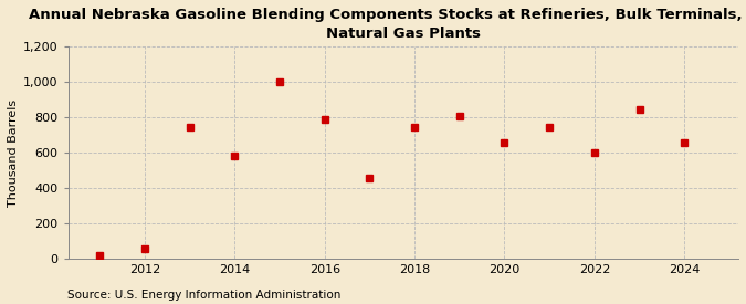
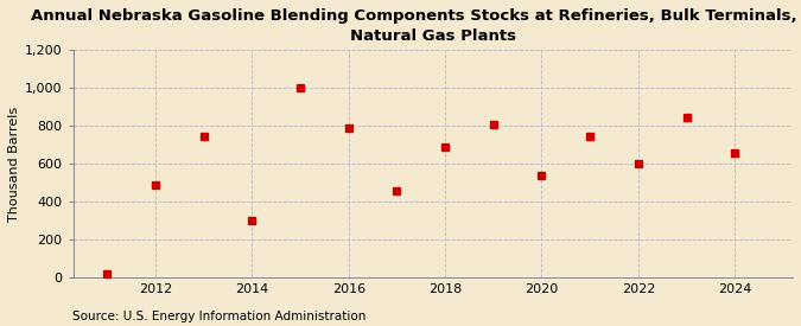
2012: 60 -> 490
2014: 580 -> 300
2018: 740 -> 690
2020: 660 -> 540
